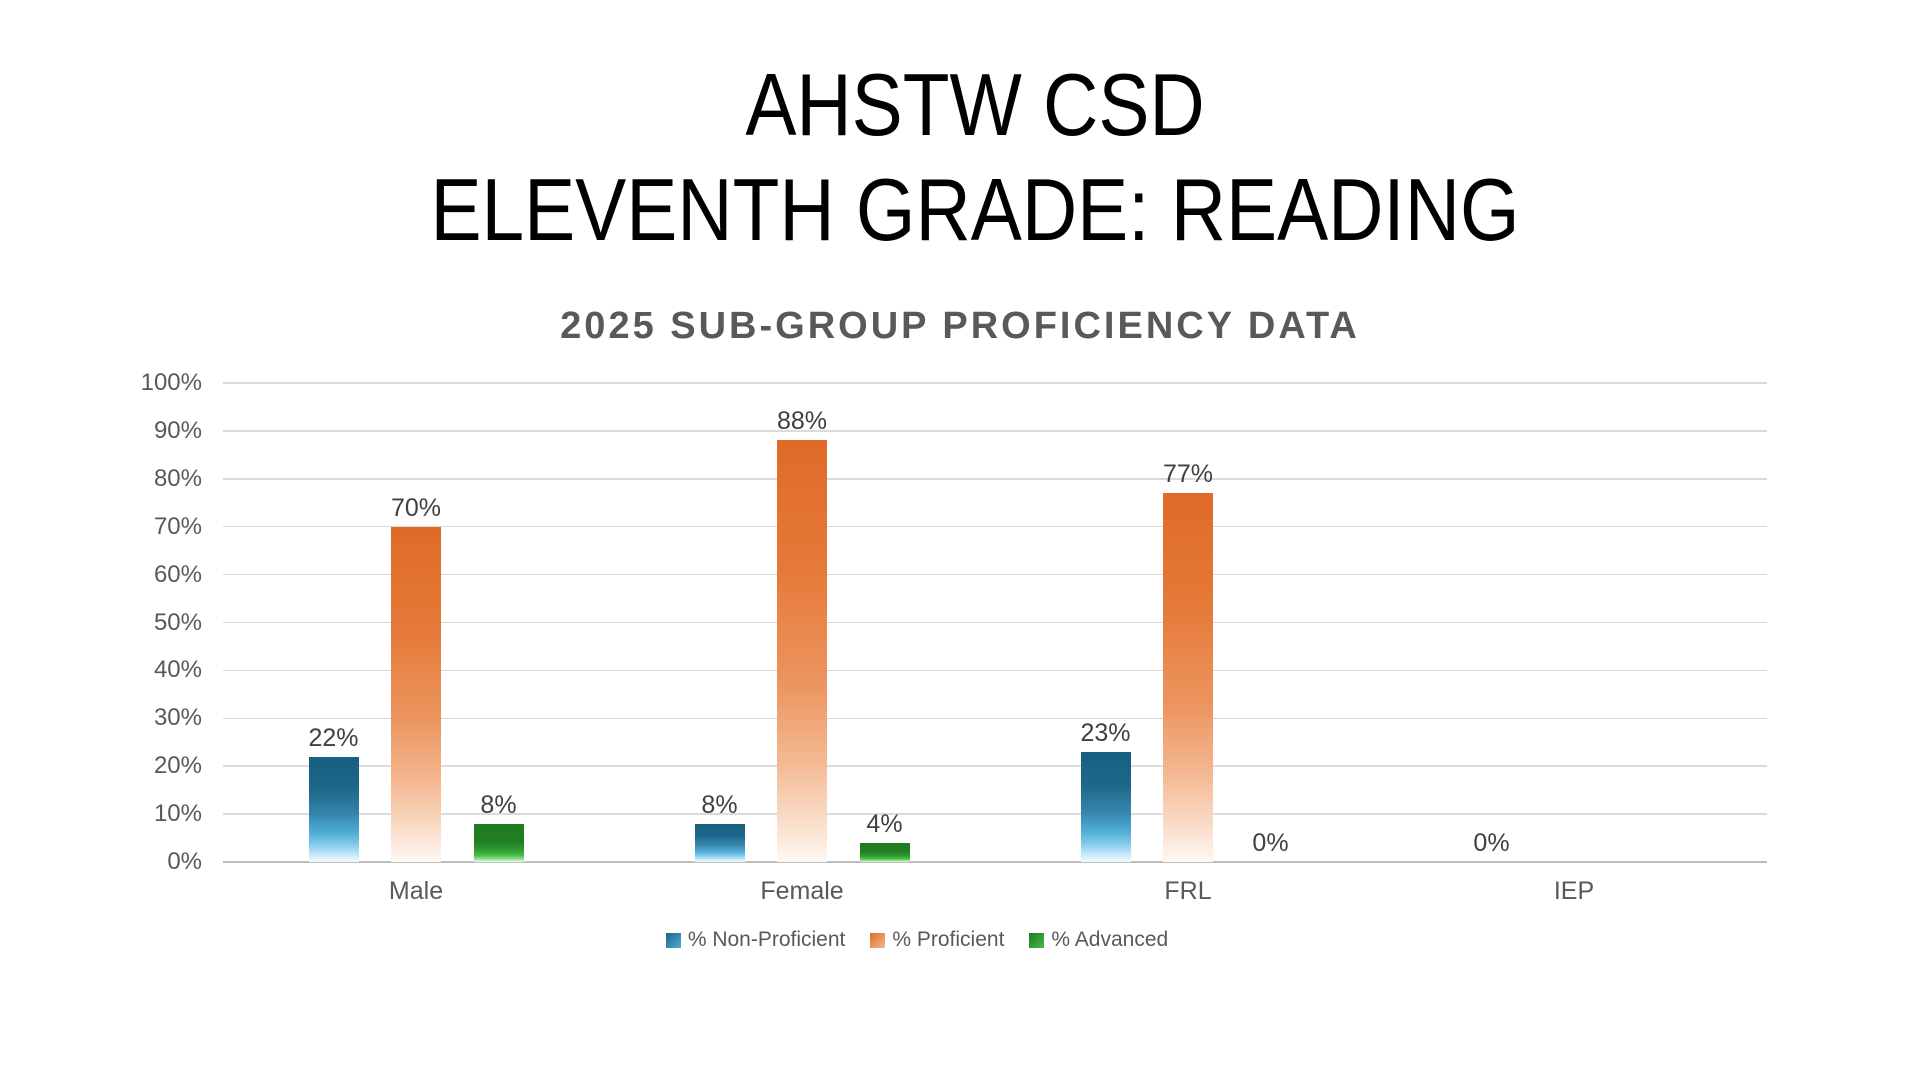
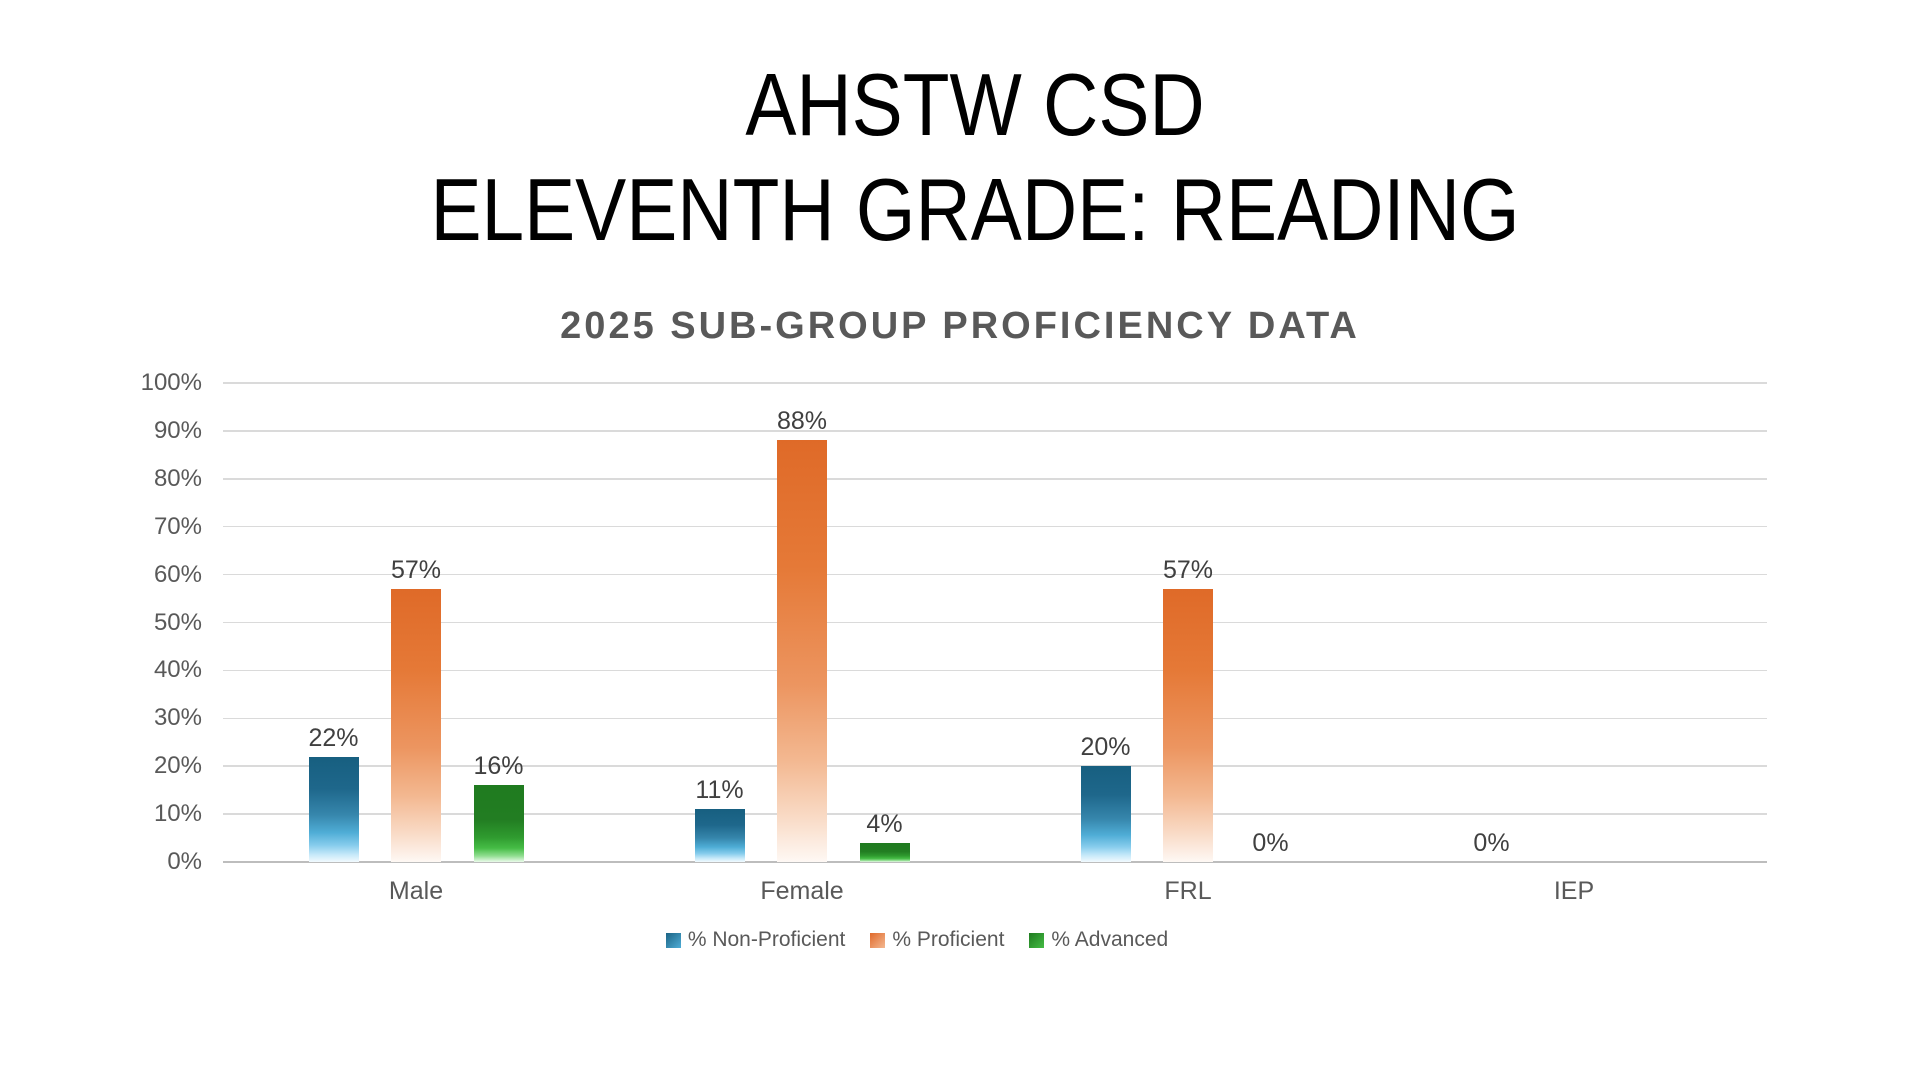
% Proficient/Male: 70% -> 57%
% Advanced/Male: 8% -> 16%
% Non-Proficient/Female: 8% -> 11%
% Non-Proficient/FRL: 23% -> 20%
% Proficient/FRL: 77% -> 57%
